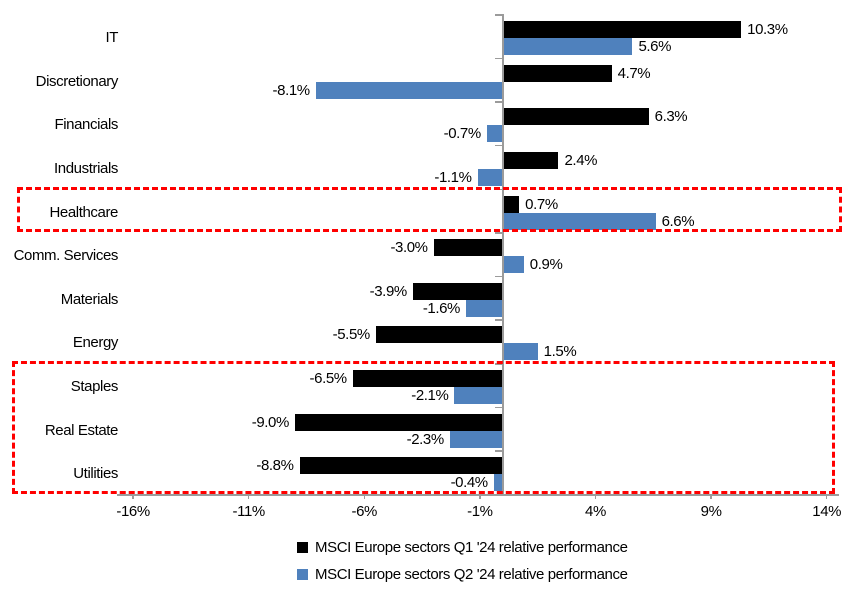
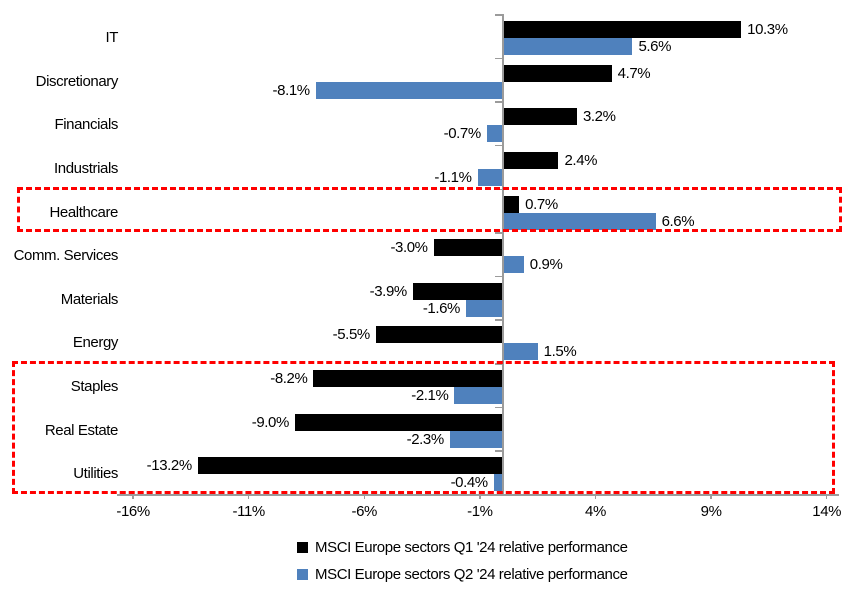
MSCI Europe sectors Q1 '24 relative performance/Financials: 6.3% -> 3.2%
MSCI Europe sectors Q1 '24 relative performance/Staples: -6.5% -> -8.2%
MSCI Europe sectors Q1 '24 relative performance/Utilities: -8.8% -> -13.2%
